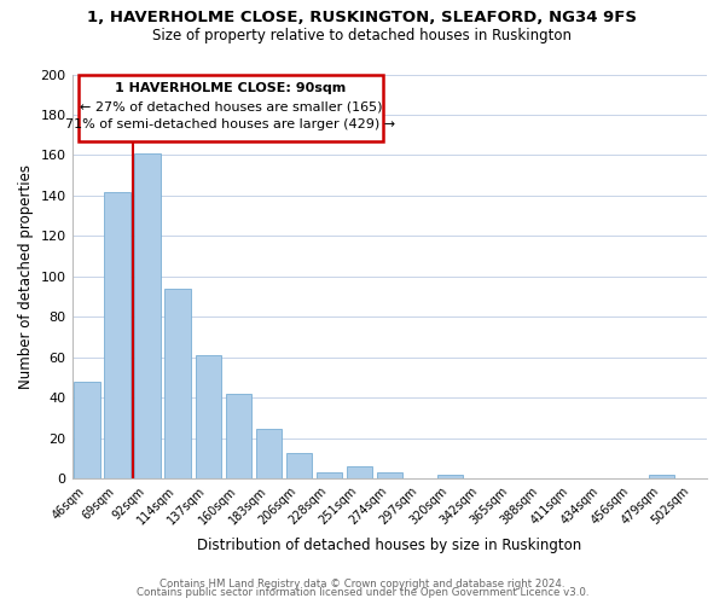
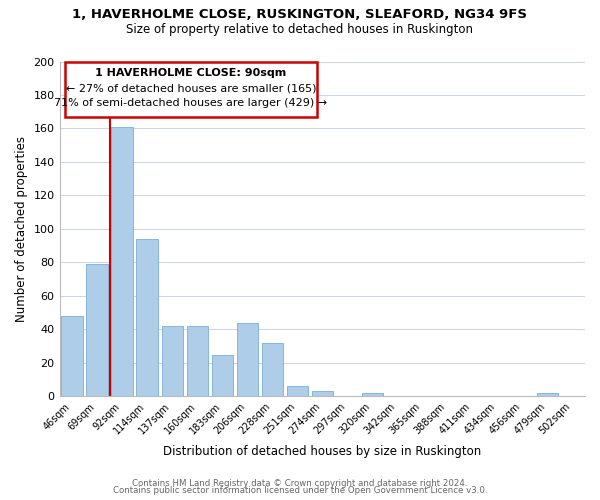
69sqm: 142 -> 79
137sqm: 61 -> 42
206sqm: 13 -> 44
228sqm: 3 -> 32
